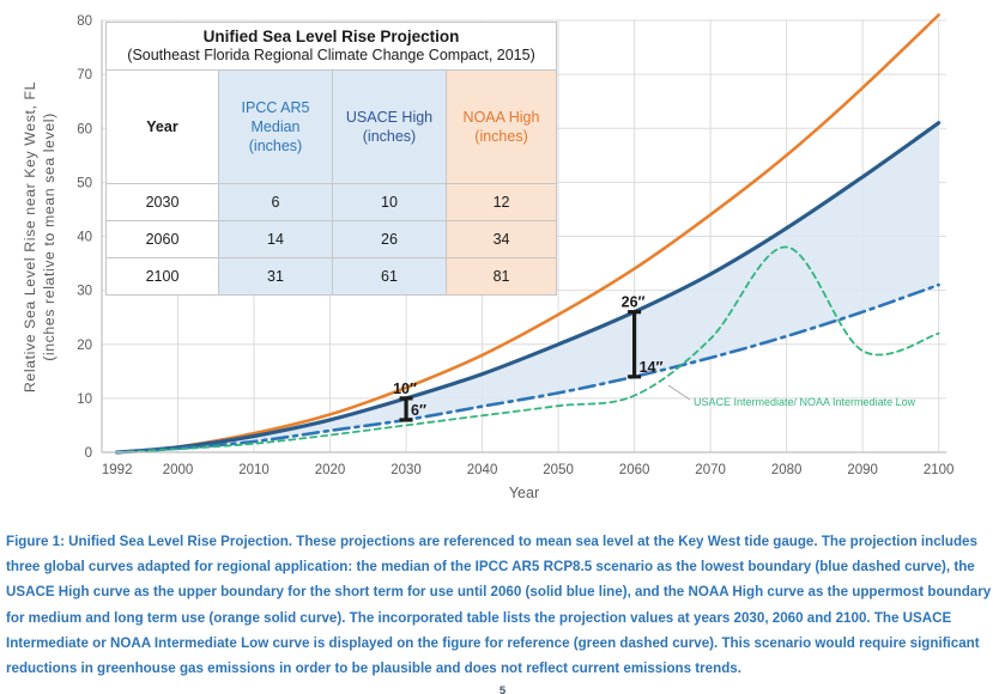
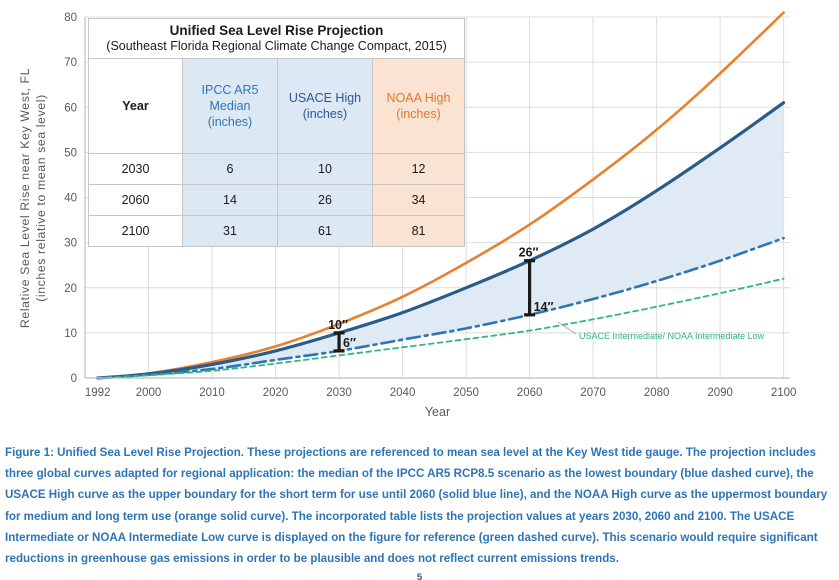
USACE Intermediate/ NOAA Intermediate Low/2070: 21 -> 13
USACE Intermediate/ NOAA Intermediate Low/2080: 38 -> 16
